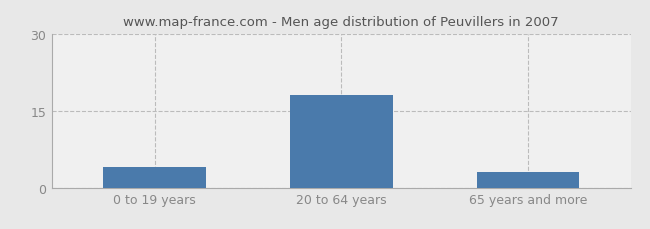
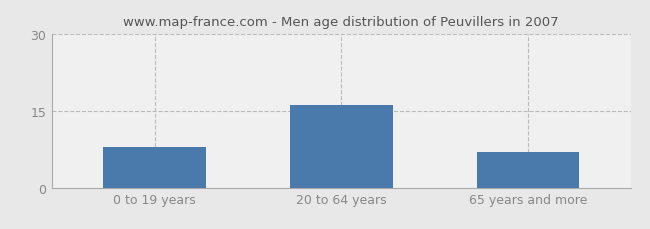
0 to 19 years: 4 -> 8
20 to 64 years: 18 -> 16
65 years and more: 3 -> 7
